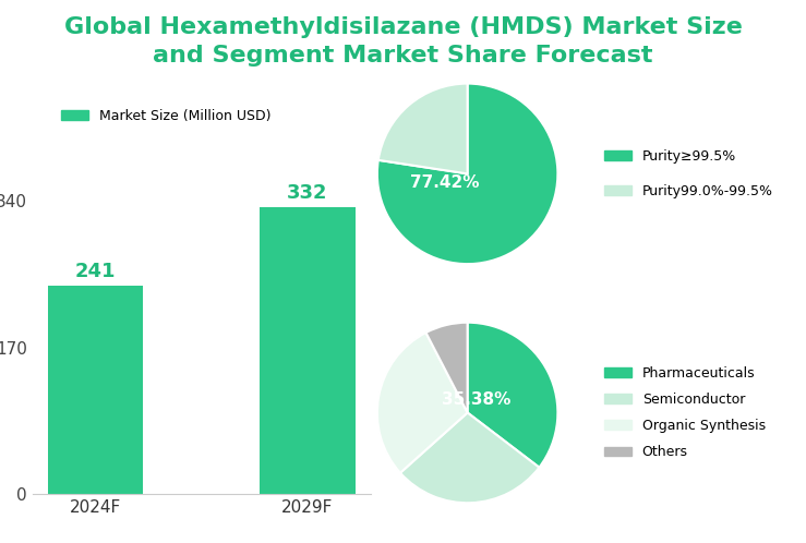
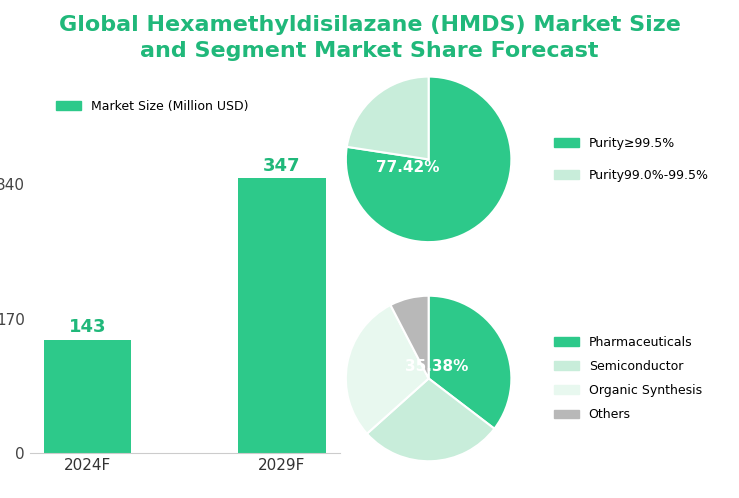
2024F: 241 -> 143
2029F: 332 -> 347
